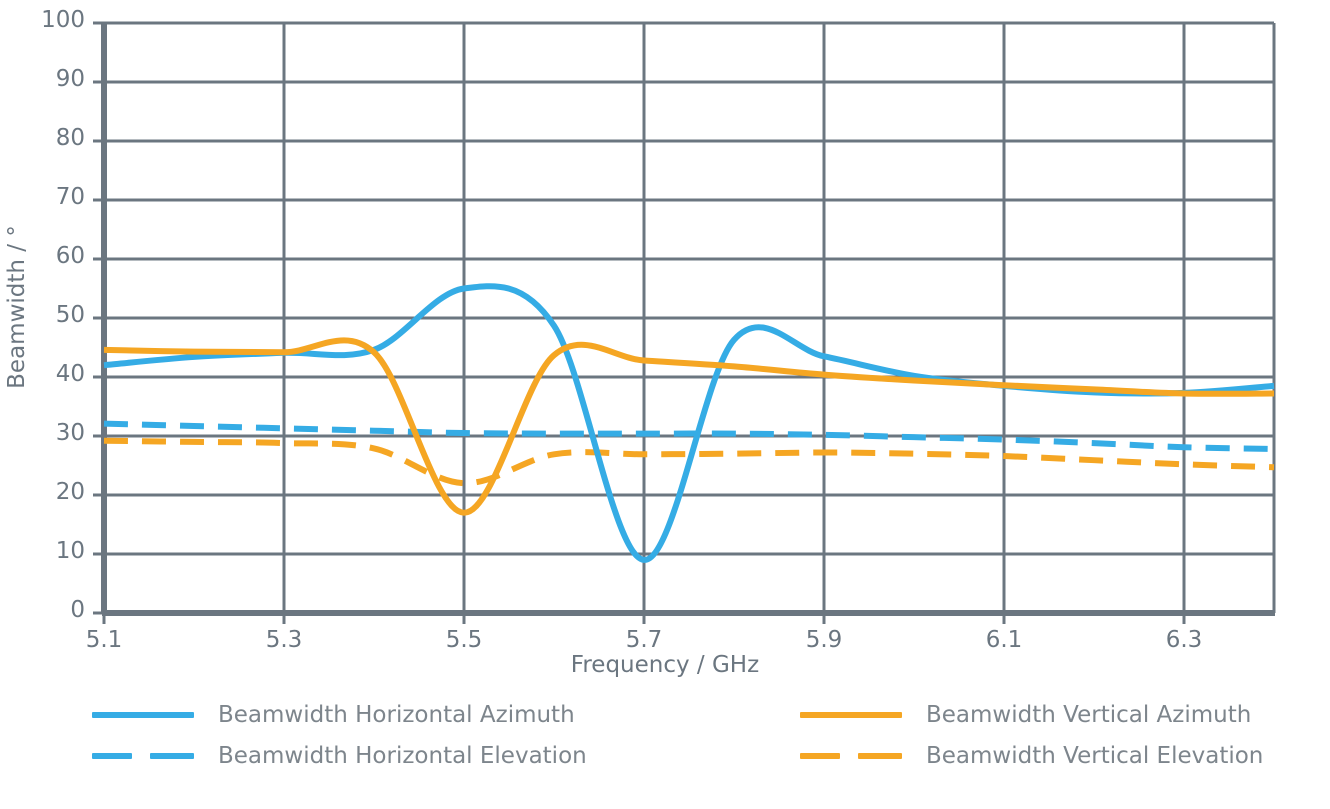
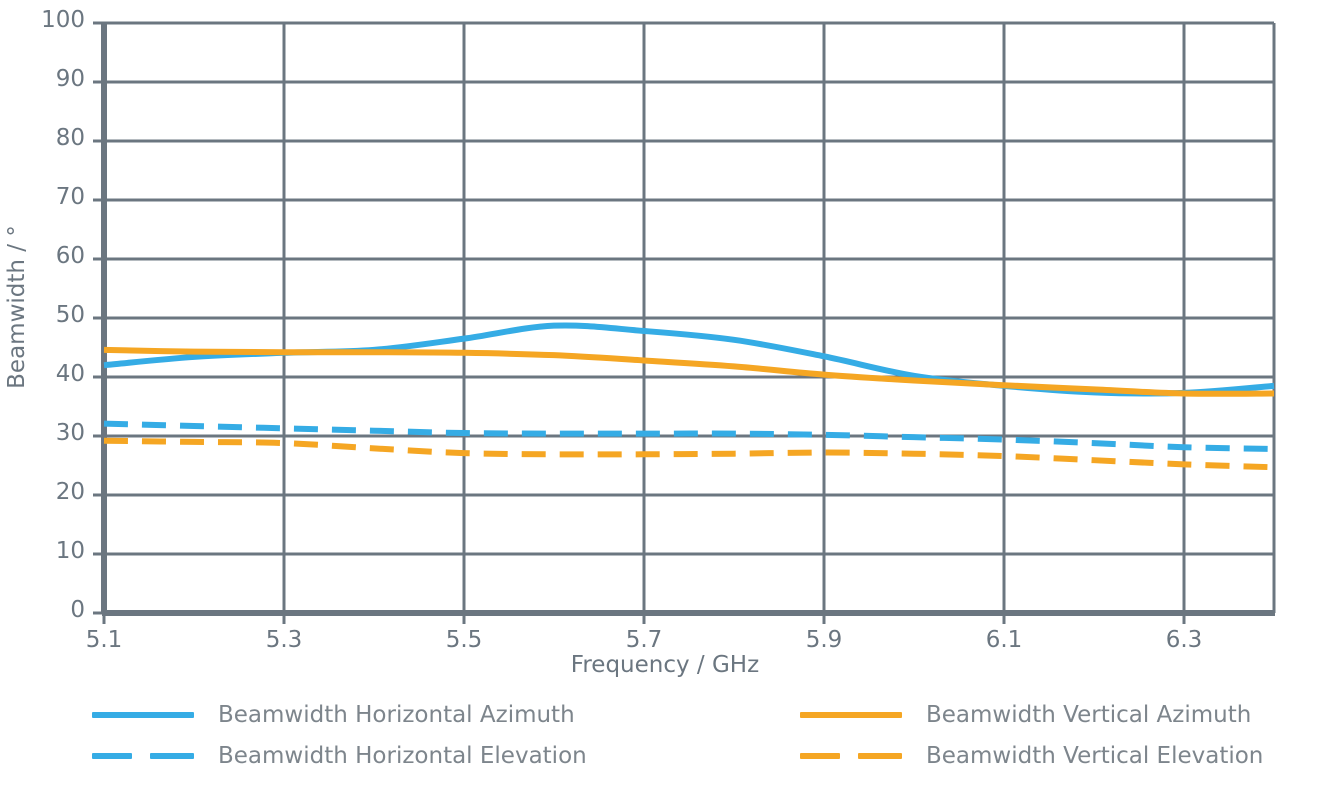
Beamwidth Horizontal Azimuth/5.5: 55 -> 46
Beamwidth Vertical Azimuth/5.5: 17 -> 44
Beamwidth Vertical Elevation/5.5: 22 -> 27
Beamwidth Horizontal Azimuth/5.7: 9 -> 48
